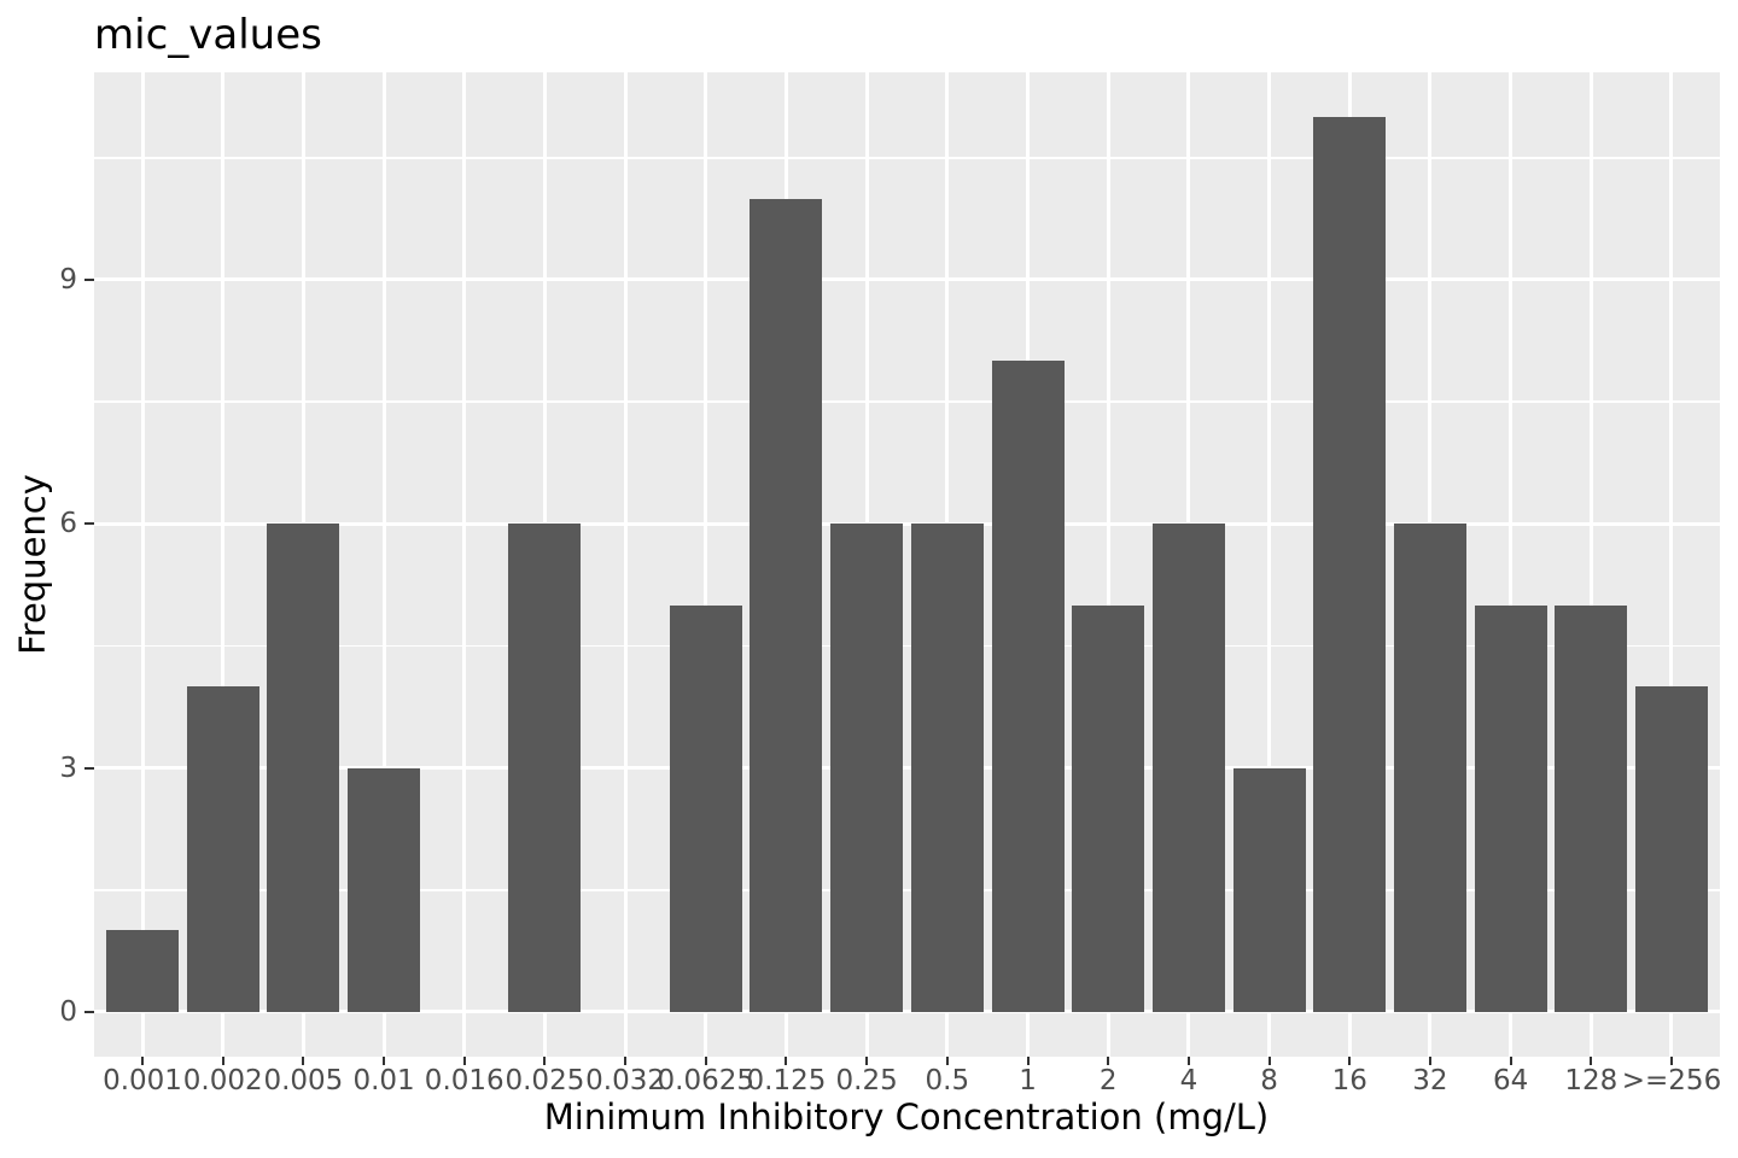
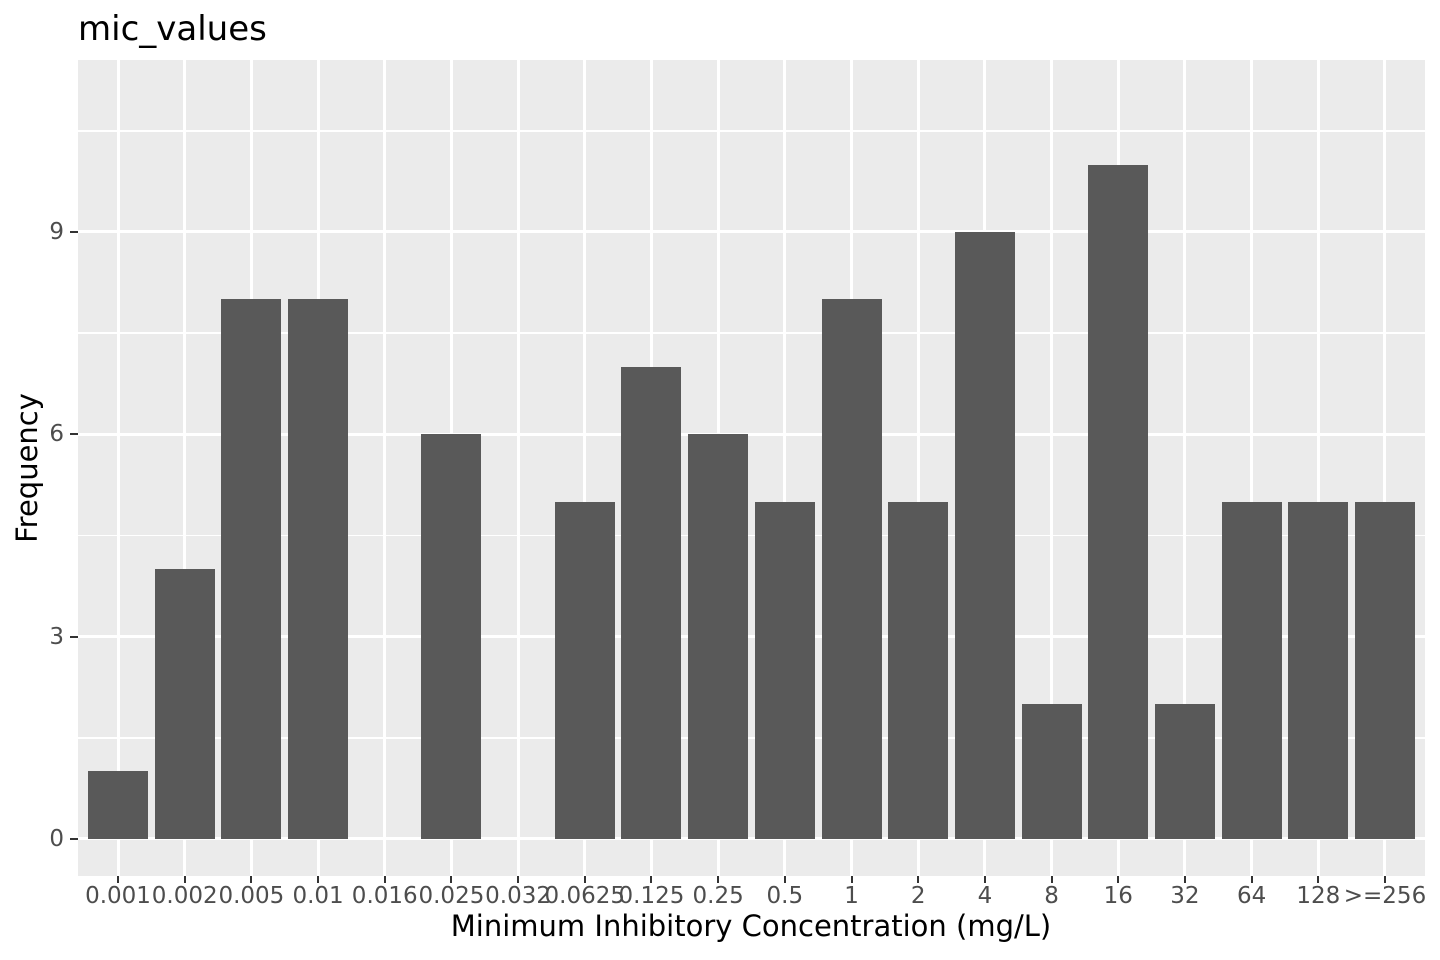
0.005: 6 -> 8
0.01: 3 -> 8
0.125: 10 -> 7
0.5: 6 -> 5
4: 6 -> 9
8: 3 -> 2
16: 11 -> 10
32: 6 -> 2
>=256: 4 -> 5
